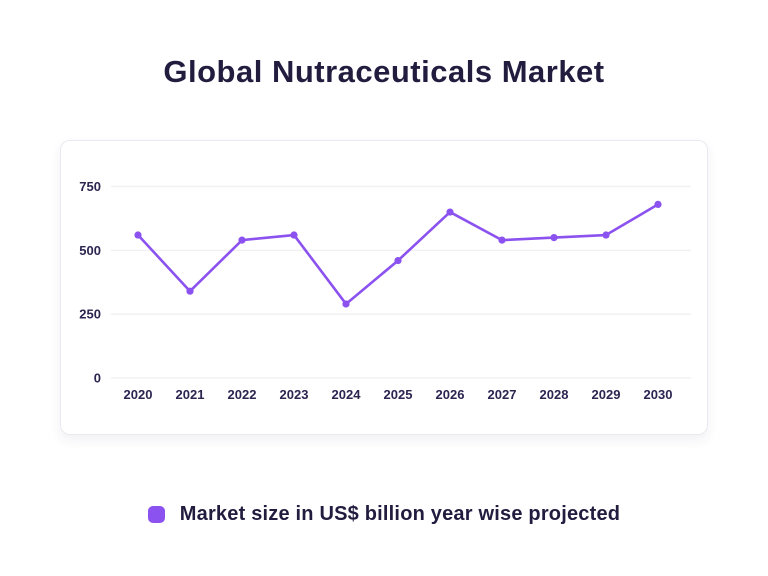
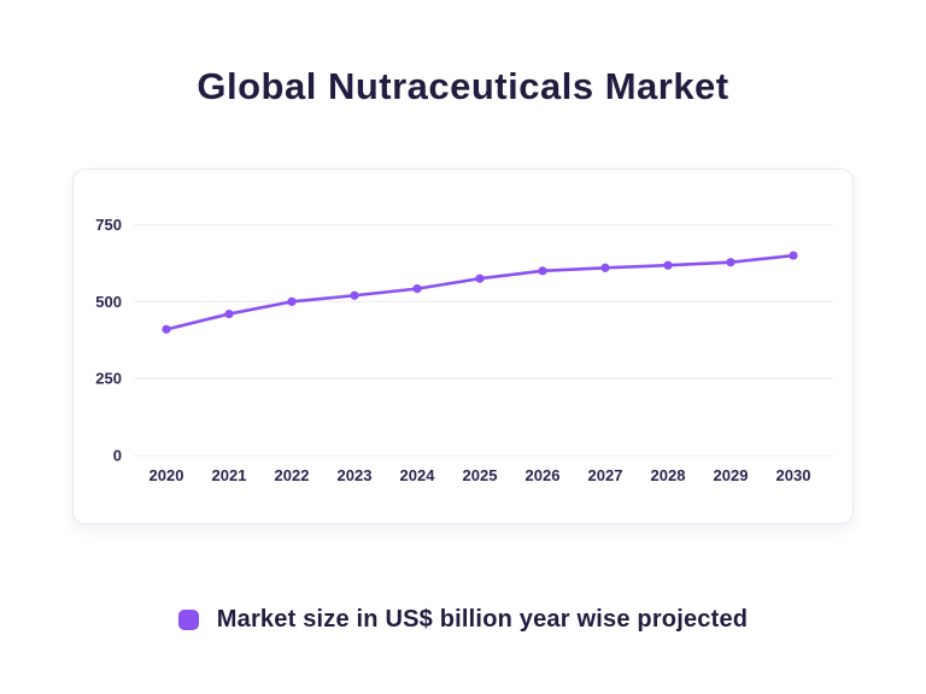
2020: 560 -> 410
2021: 340 -> 460
2022: 540 -> 500
2023: 560 -> 520
2024: 290 -> 540
2025: 460 -> 580
2026: 650 -> 600
2027: 540 -> 610
2028: 550 -> 620
2029: 560 -> 630
2030: 680 -> 650
